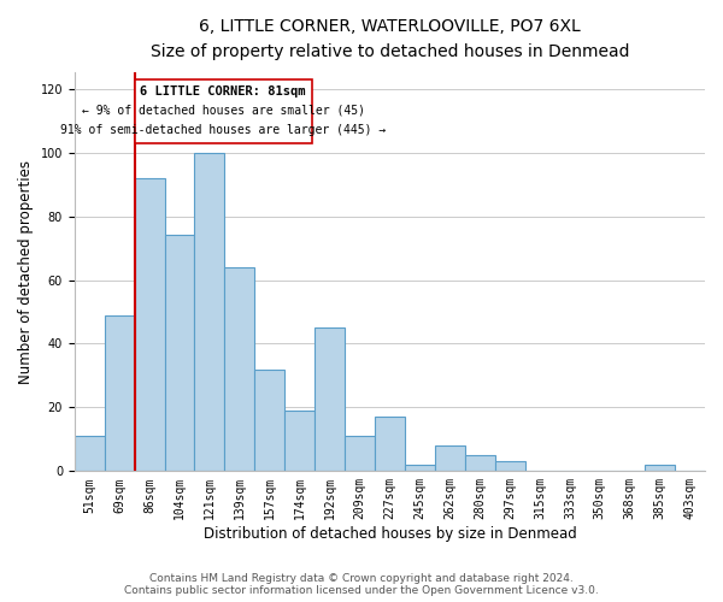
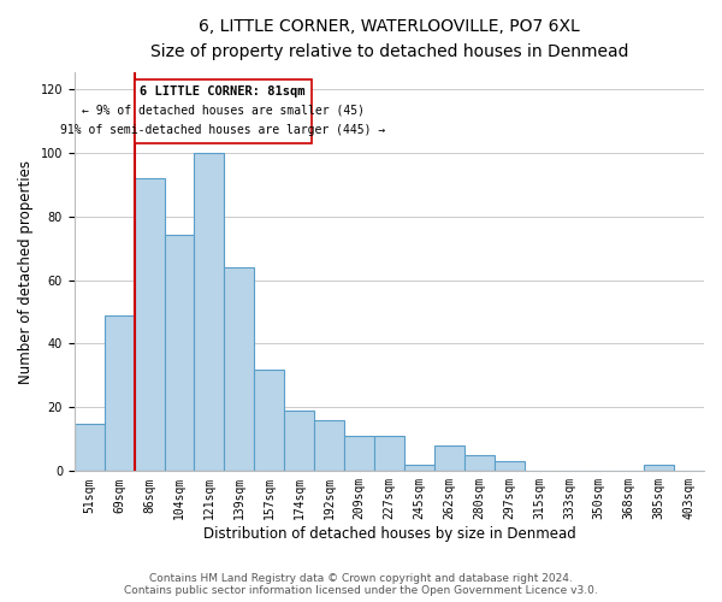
51sqm: 11 -> 15
192sqm: 45 -> 16
227sqm: 17 -> 11
